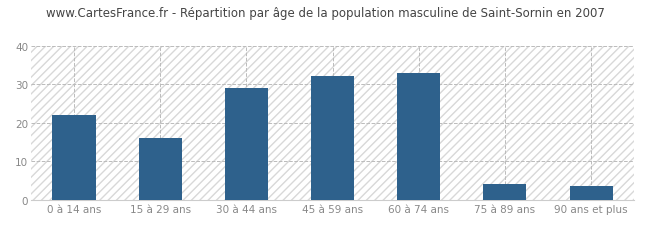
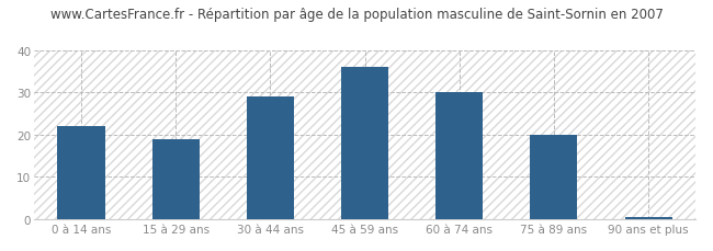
15 à 29 ans: 16.0 -> 19.0
45 à 59 ans: 32.0 -> 36.0
60 à 74 ans: 33.0 -> 30.0
75 à 89 ans: 4.0 -> 20.0
90 ans et plus: 3.5 -> 0.5
